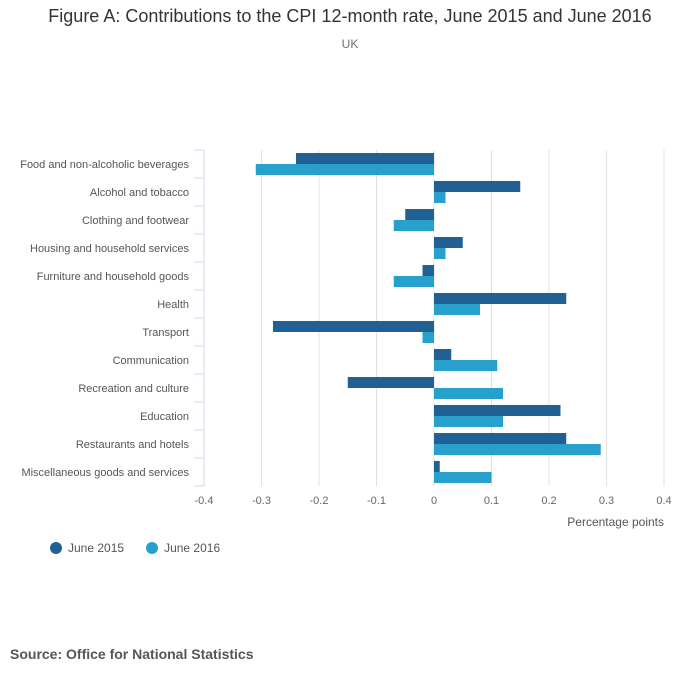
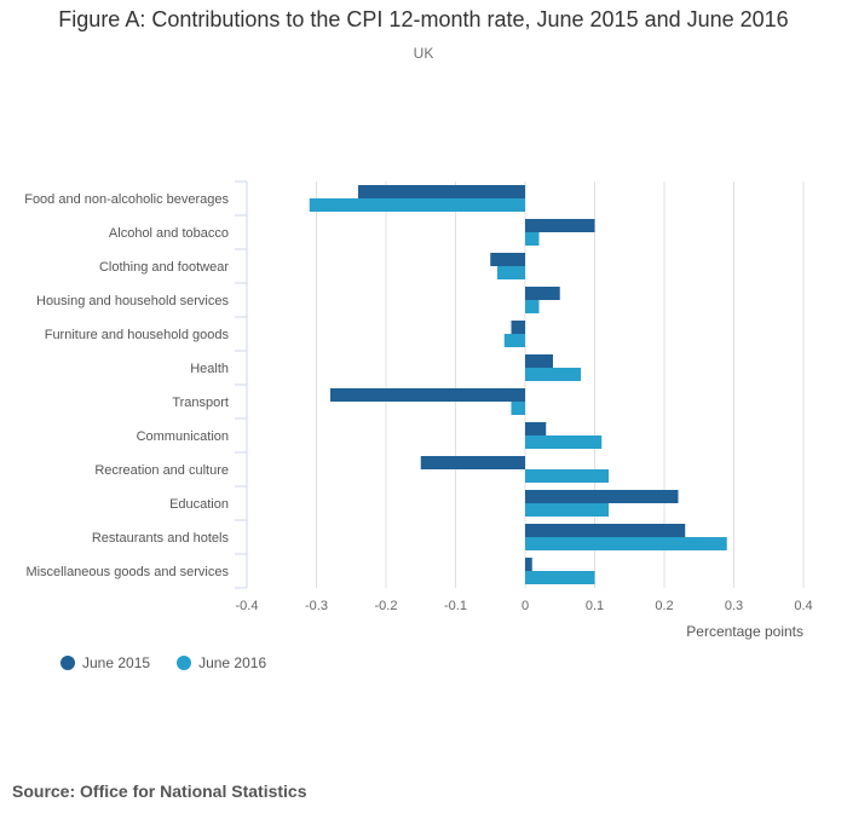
June 2015/Alcohol and tobacco: 0.15 -> 0.10
June 2016/Clothing and footwear: -0.07 -> -0.04
June 2016/Furniture and household goods: -0.07 -> -0.03
June 2015/Health: 0.23 -> 0.04
